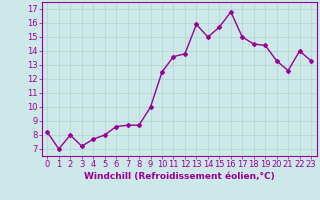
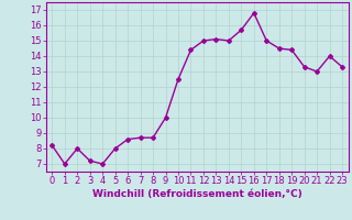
4: 7.7 -> 7.0
11: 13.6 -> 14.4
12: 13.8 -> 15.0
13: 15.9 -> 15.1
21: 12.6 -> 13.0
